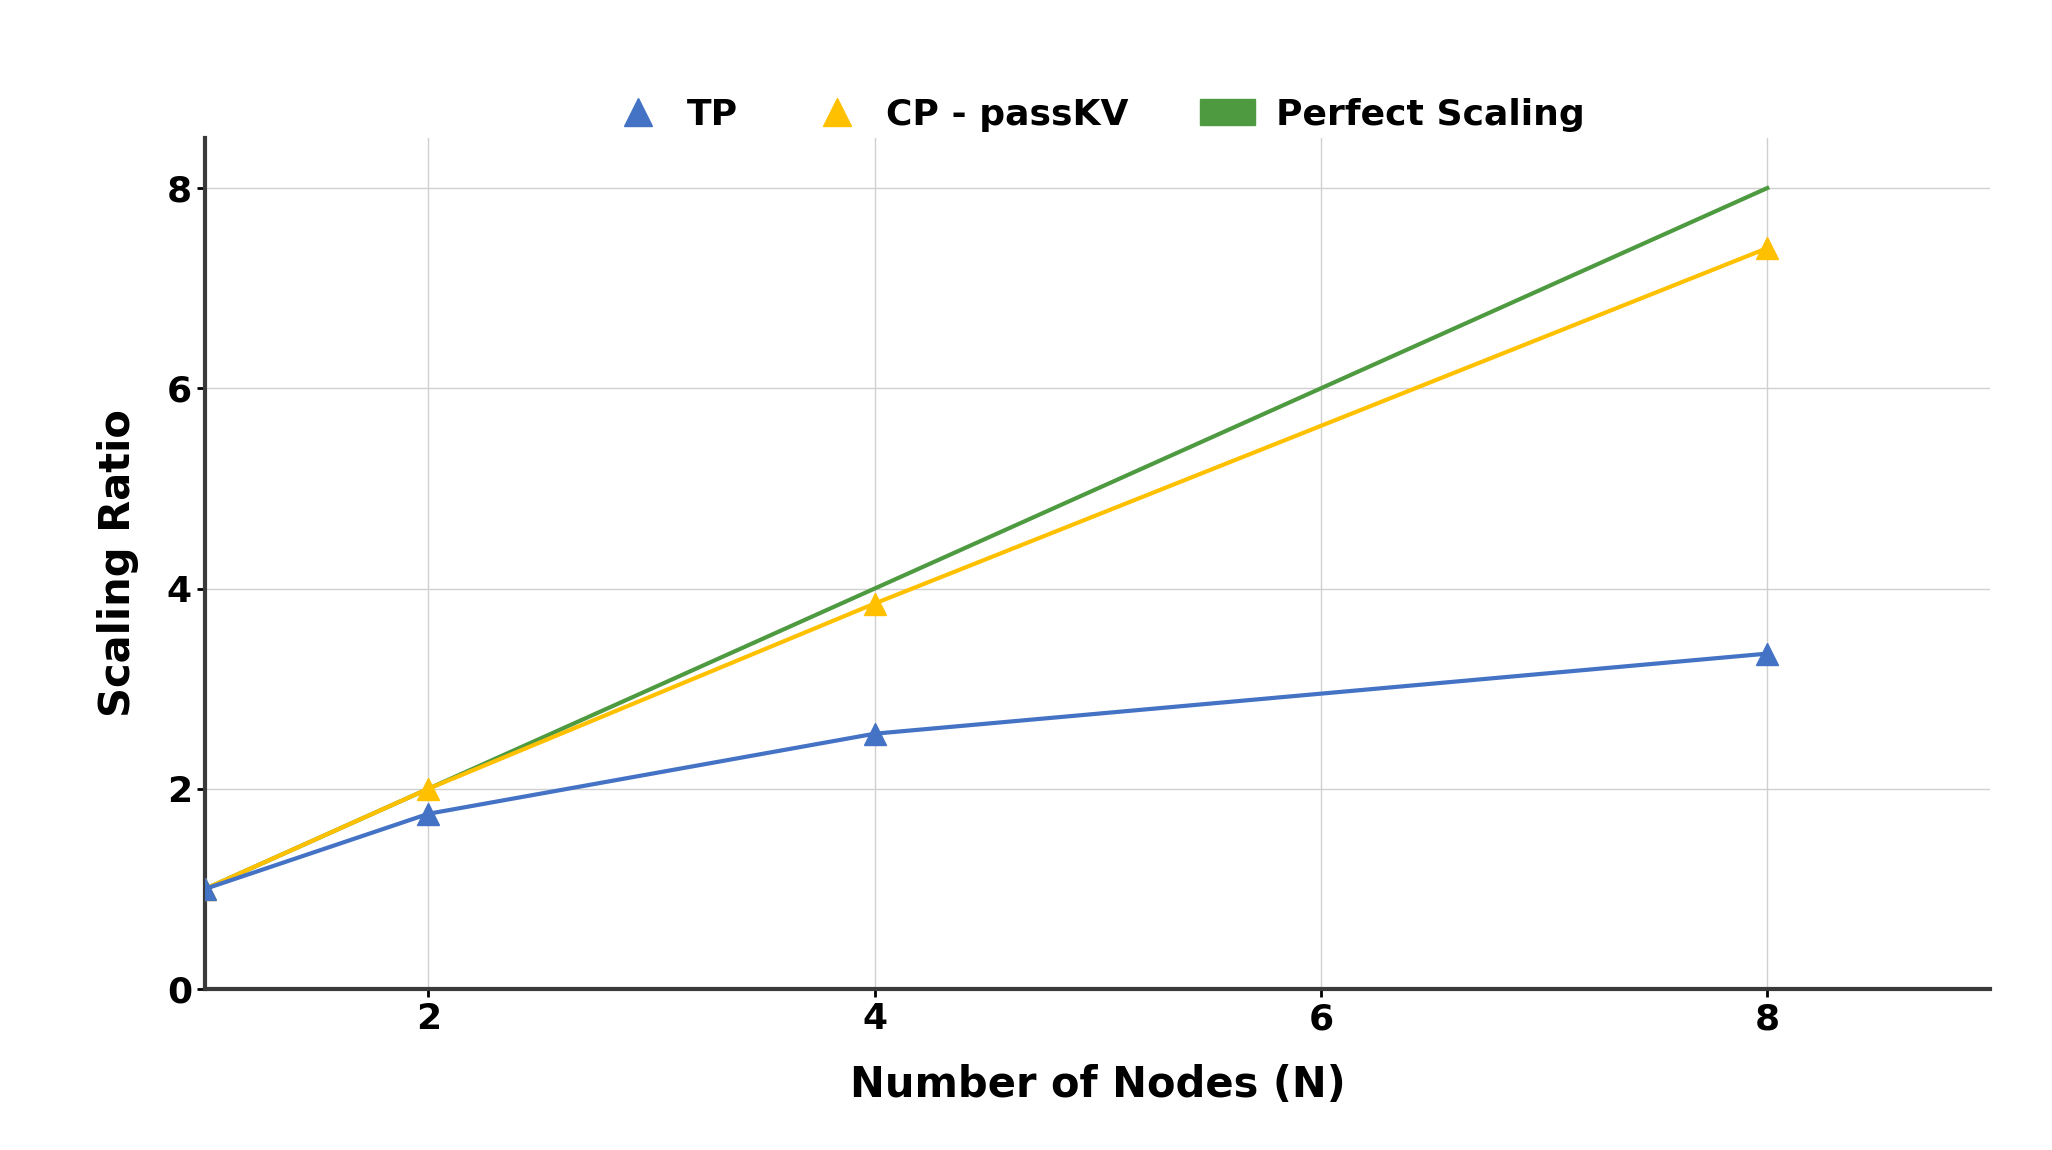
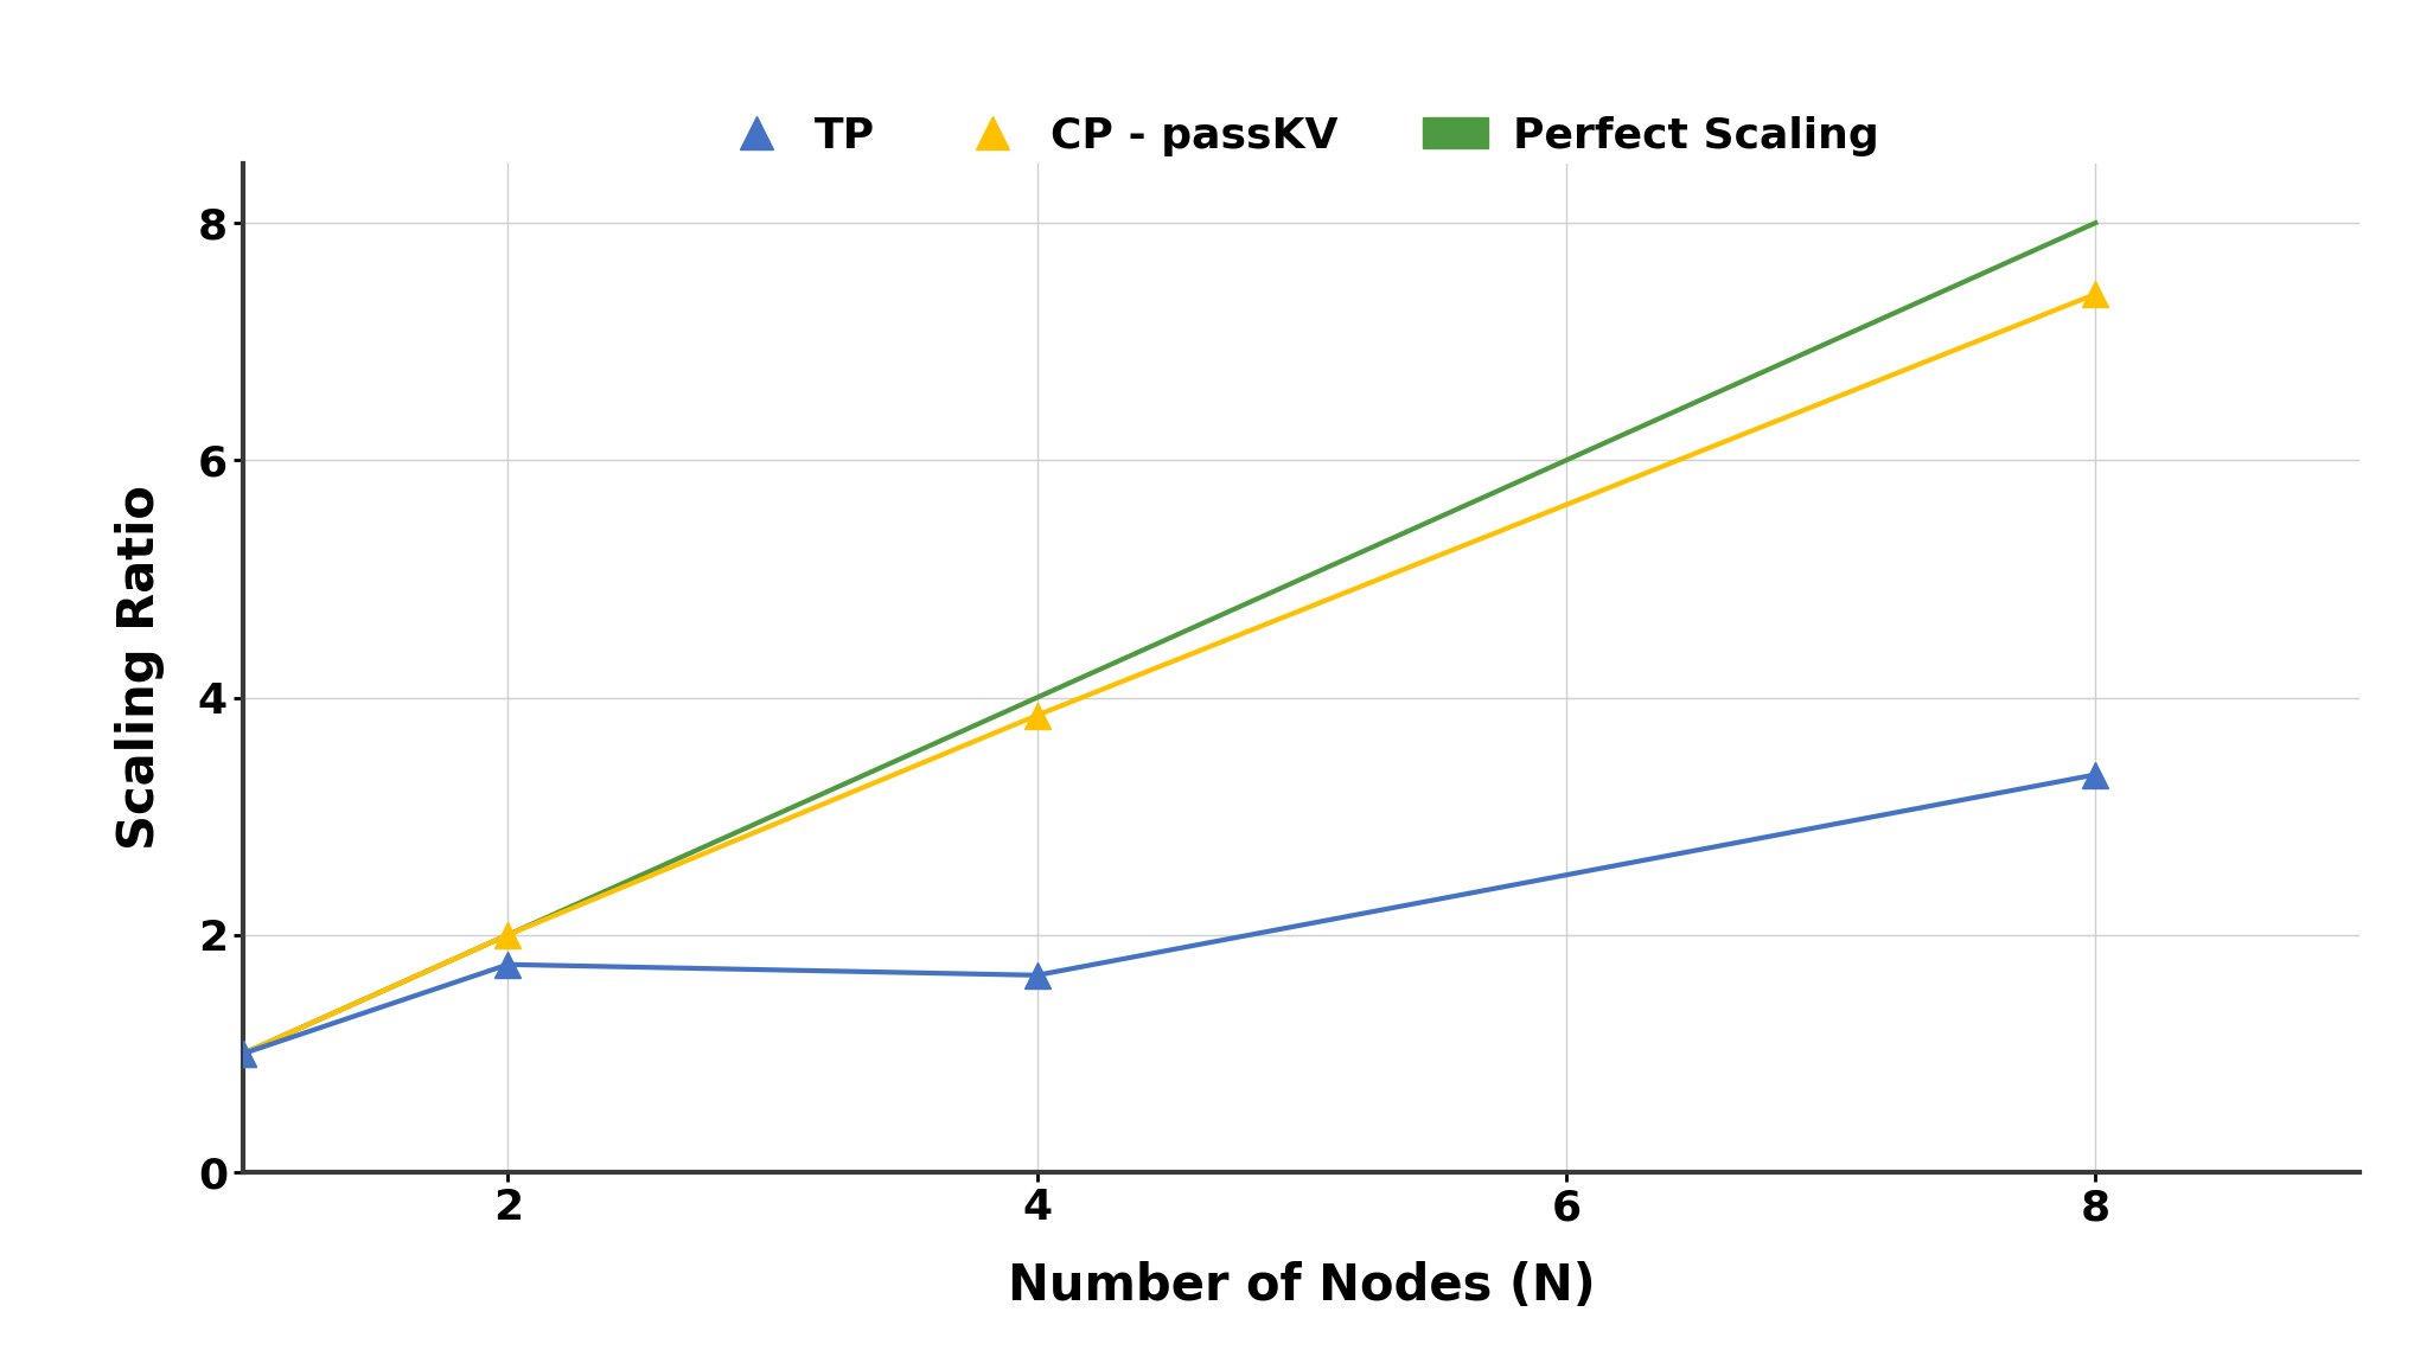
TP/4: 2.55 -> 1.66
